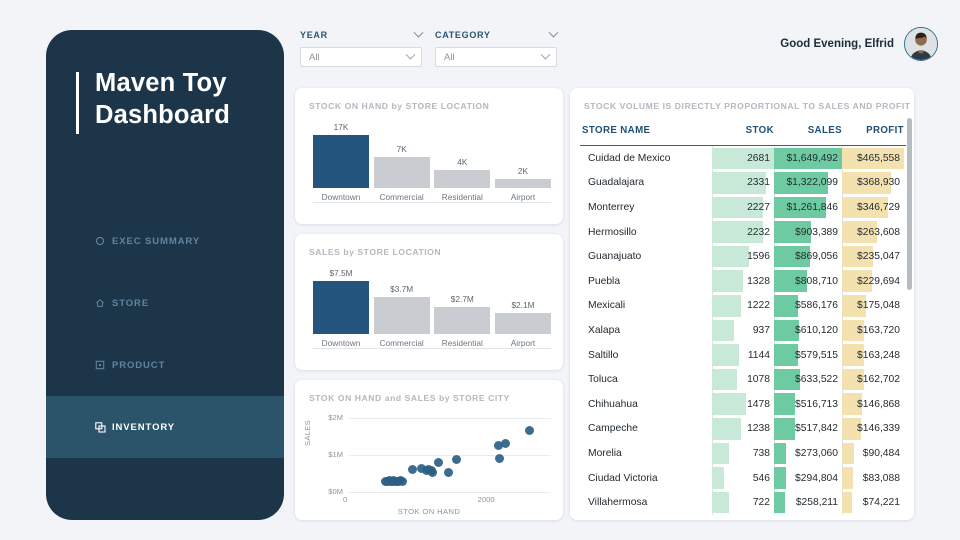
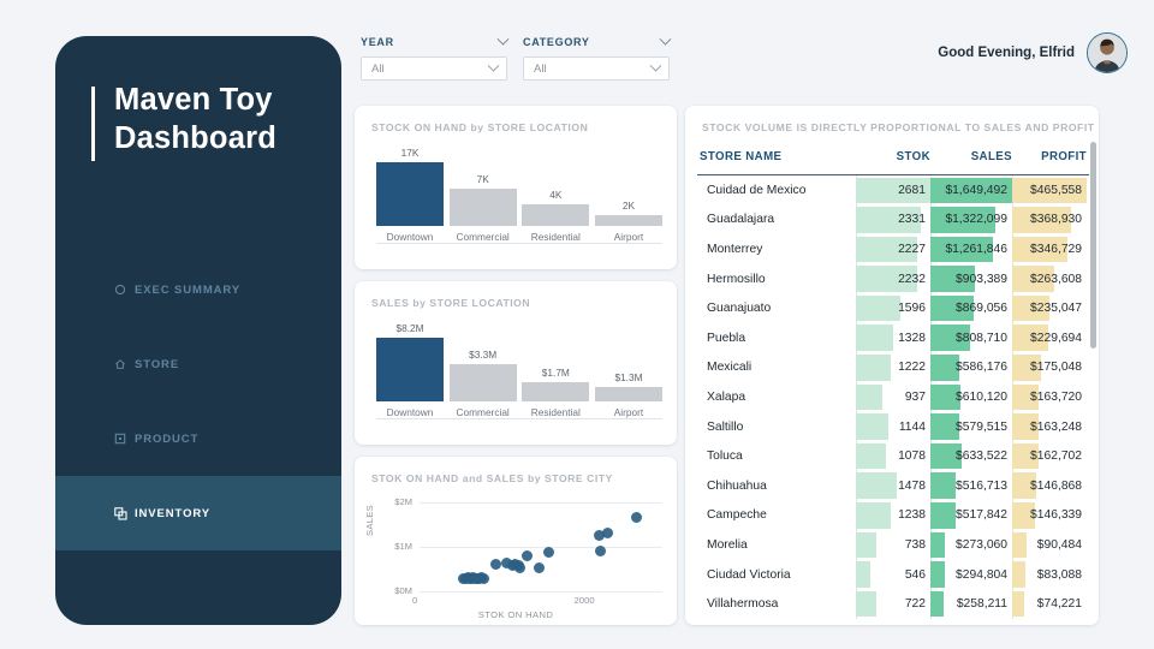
SALES by STORE LOCATION/Downtown: $7.5M -> $8.2M
SALES by STORE LOCATION/Commercial: $3.7M -> $3.3M
SALES by STORE LOCATION/Residential: $2.7M -> $1.7M
SALES by STORE LOCATION/Airport: $2.1M -> $1.3M
